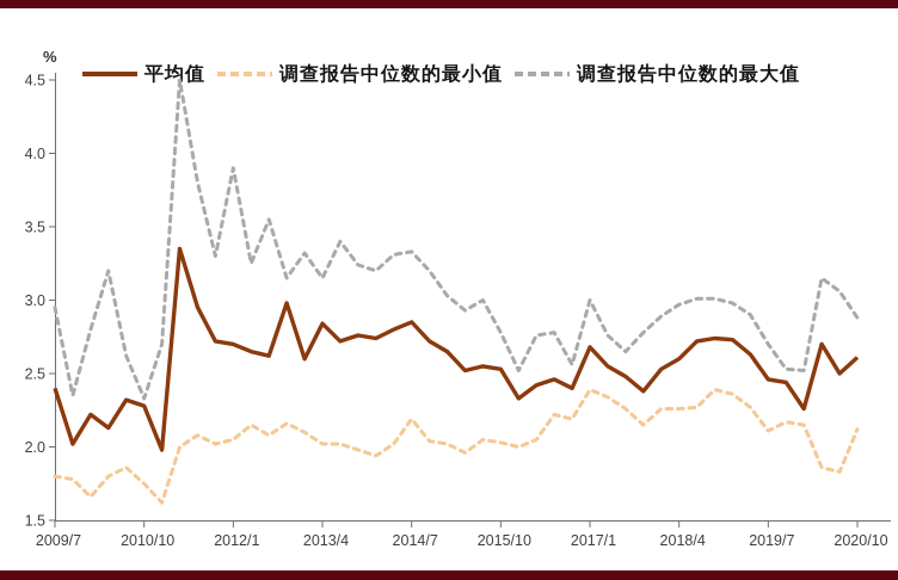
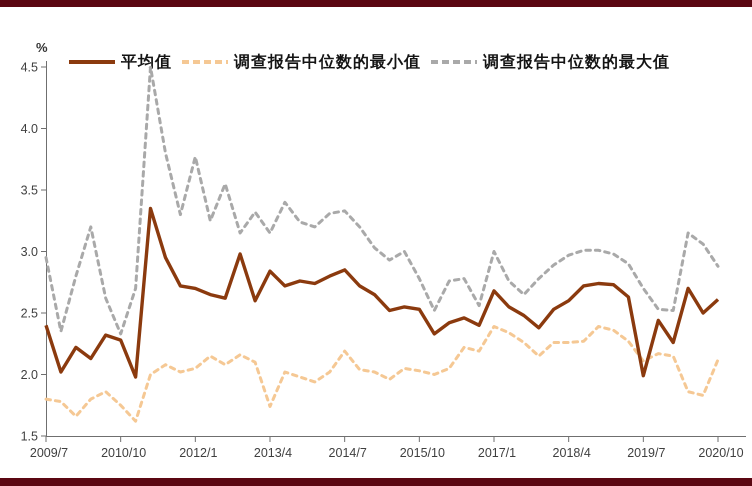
调查报告中位数的最大值/2012/1: 3.90 -> 3.77
调查报告中位数的最小值/2013/4: 2.02 -> 1.74
平均值/2019/7: 2.46 -> 1.99
